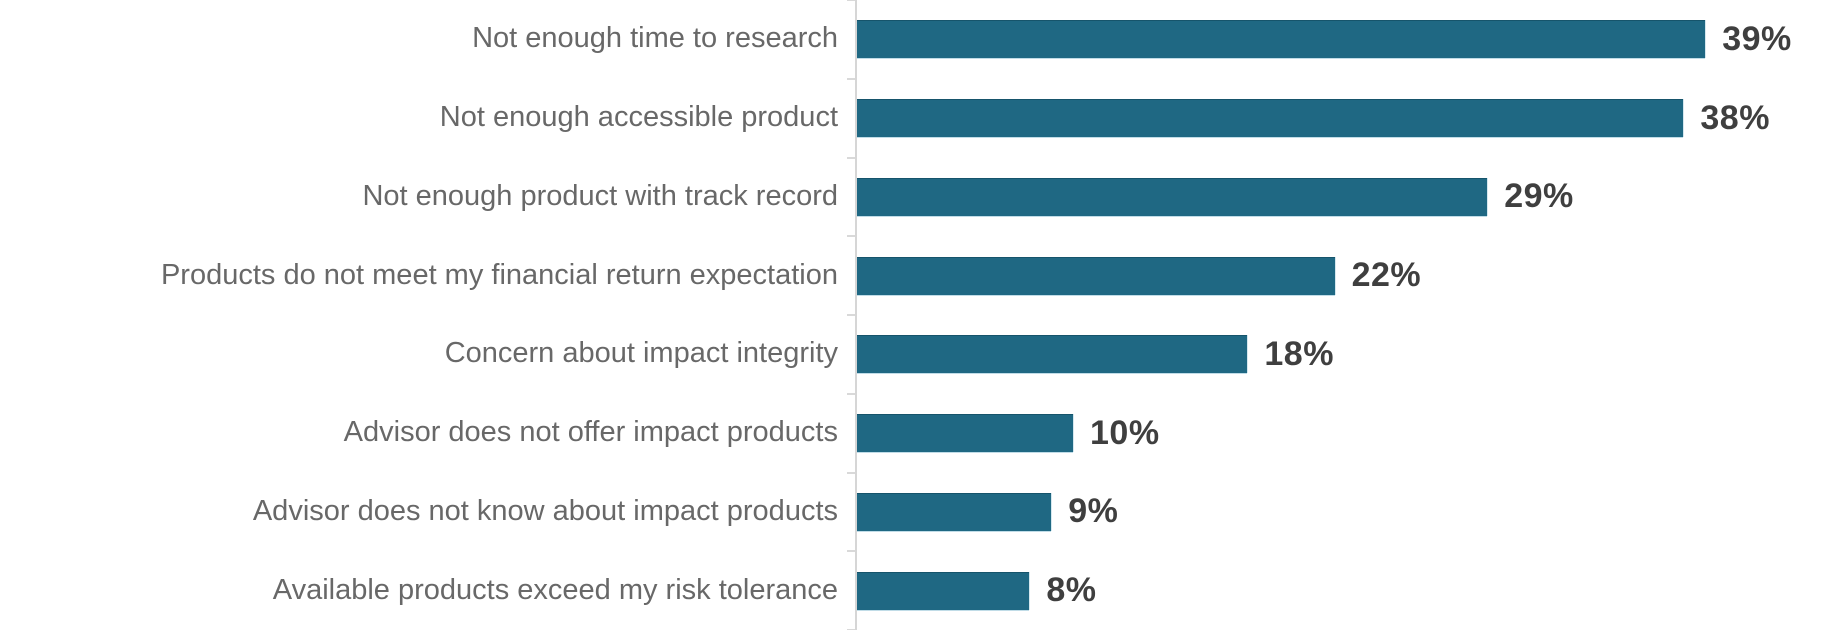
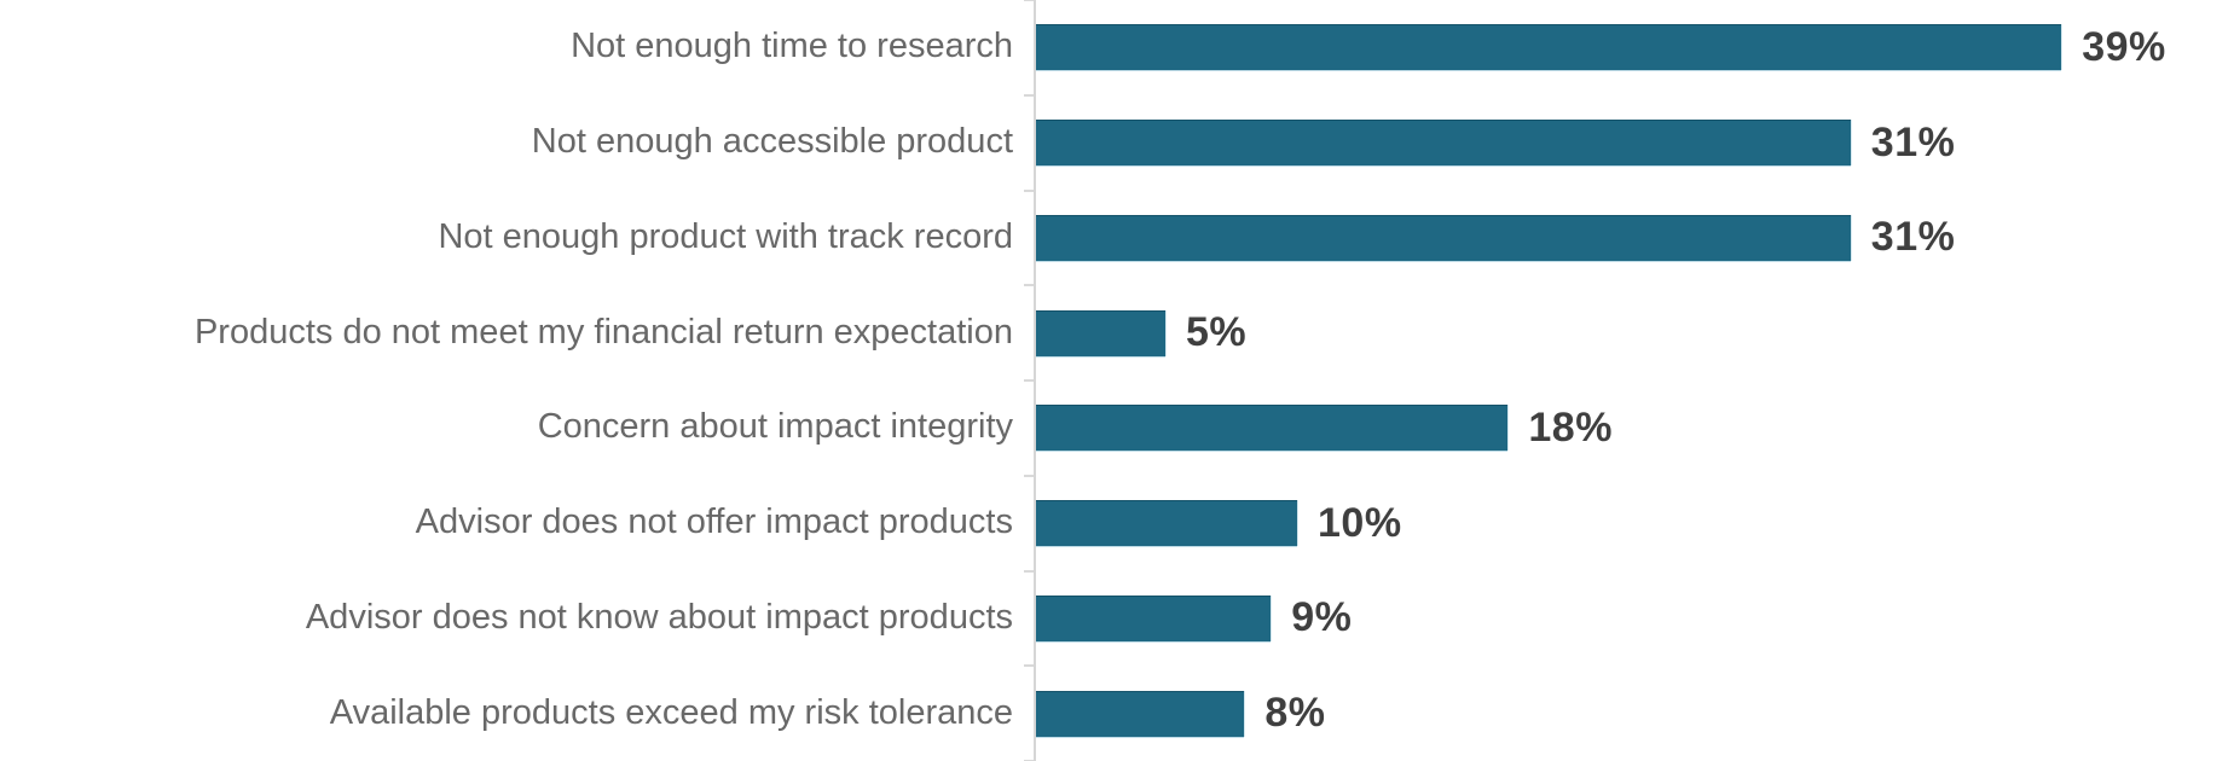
Not enough accessible product: 38% -> 31%
Not enough product with track record: 29% -> 31%
Products do not meet my financial return expectation: 22% -> 5%
